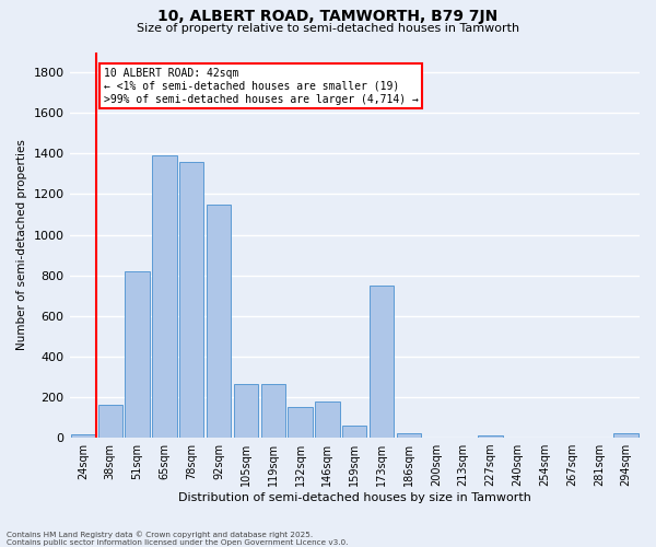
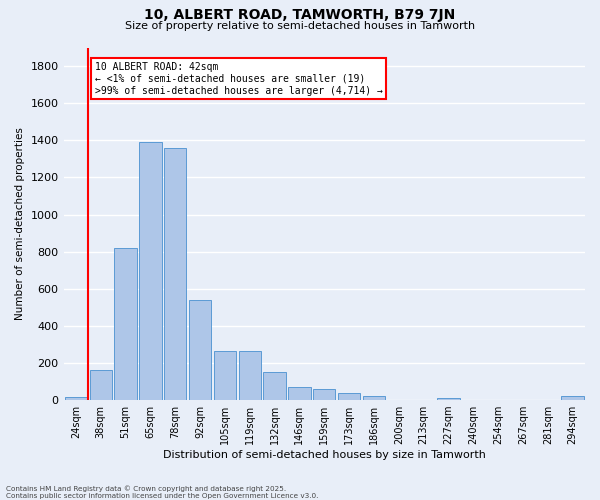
92sqm: 1150 -> 540
146sqm: 180 -> 70
173sqm: 750 -> 40
